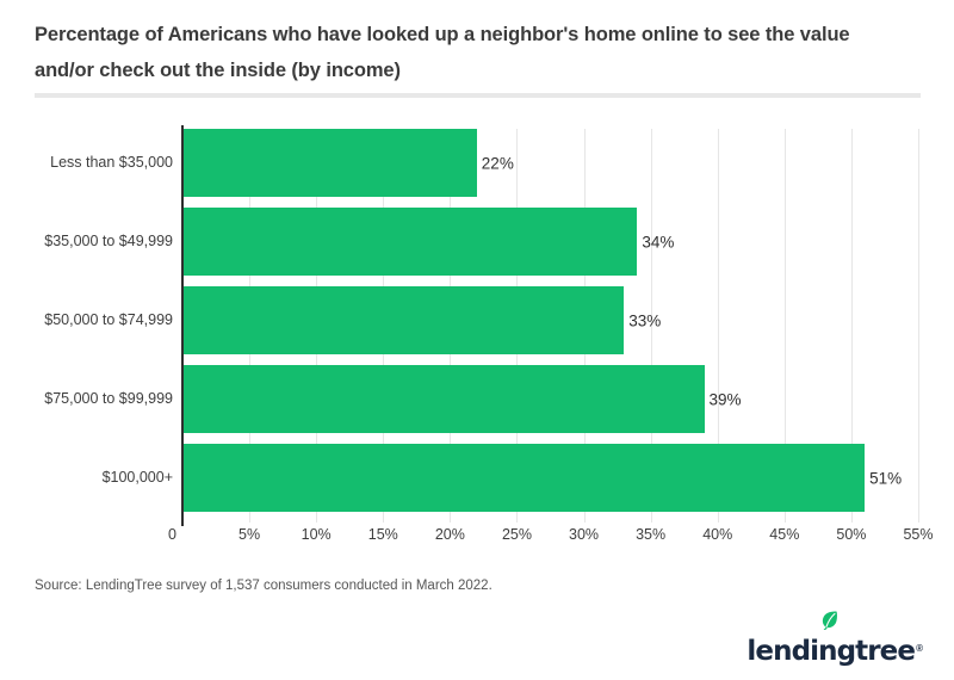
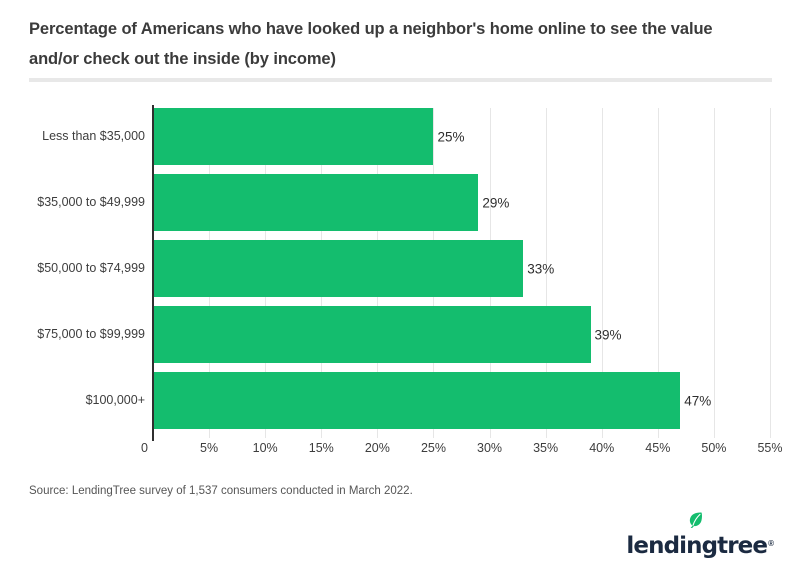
Less than $35,000: 22% -> 25%
$35,000 to $49,999: 34% -> 29%
$100,000+: 51% -> 47%
